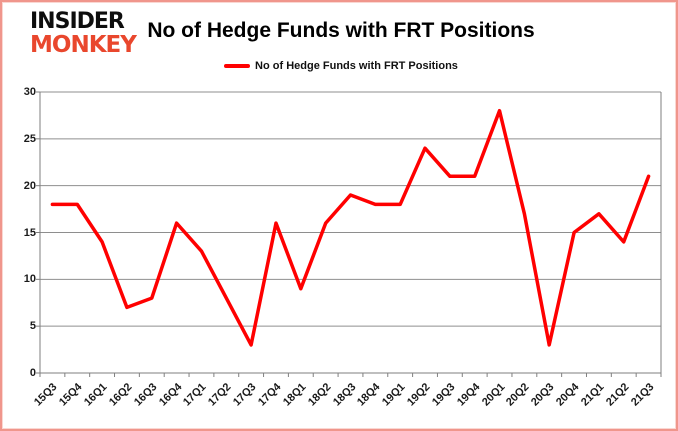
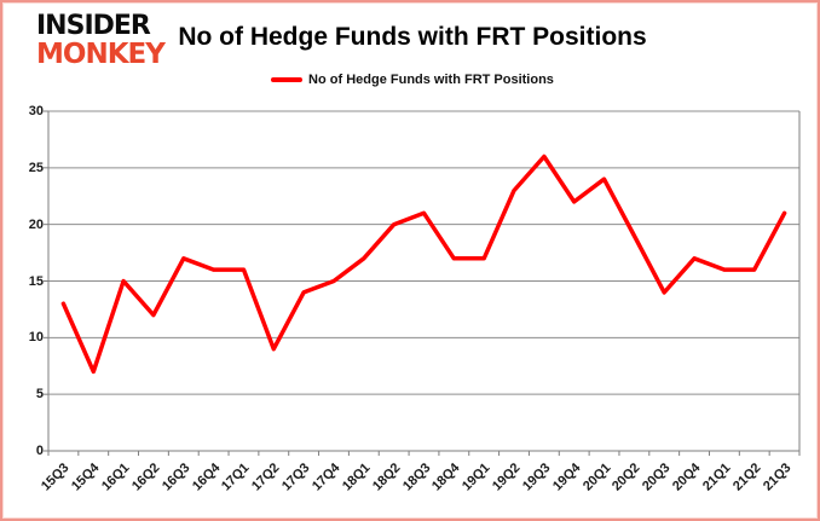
15Q3: 18 -> 13
15Q4: 18 -> 7
16Q1: 14 -> 15
16Q2: 7 -> 12
16Q3: 8 -> 17
17Q1: 13 -> 16
17Q2: 8 -> 9
17Q3: 3 -> 14
17Q4: 16 -> 15
18Q1: 9 -> 17
18Q2: 16 -> 20
18Q3: 19 -> 21
18Q4: 18 -> 17
19Q1: 18 -> 17
19Q2: 24 -> 23
19Q3: 21 -> 26
19Q4: 21 -> 22
20Q1: 28 -> 24
20Q2: 17 -> 19
20Q3: 3 -> 14
20Q4: 15 -> 17
21Q1: 17 -> 16
21Q2: 14 -> 16
